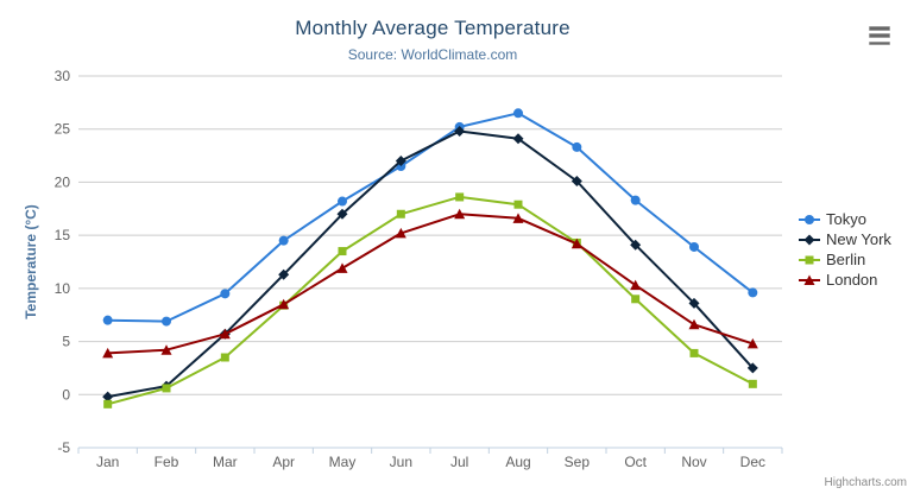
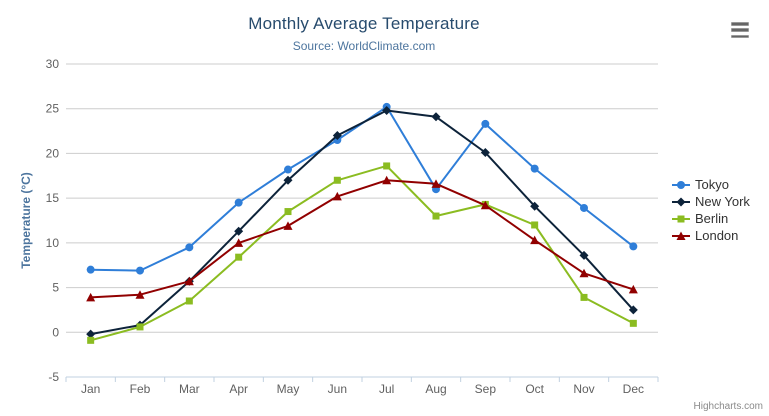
London/Apr: 8 -> 10
Tokyo/Aug: 26 -> 16
Berlin/Aug: 18 -> 13
Berlin/Oct: 9 -> 12
